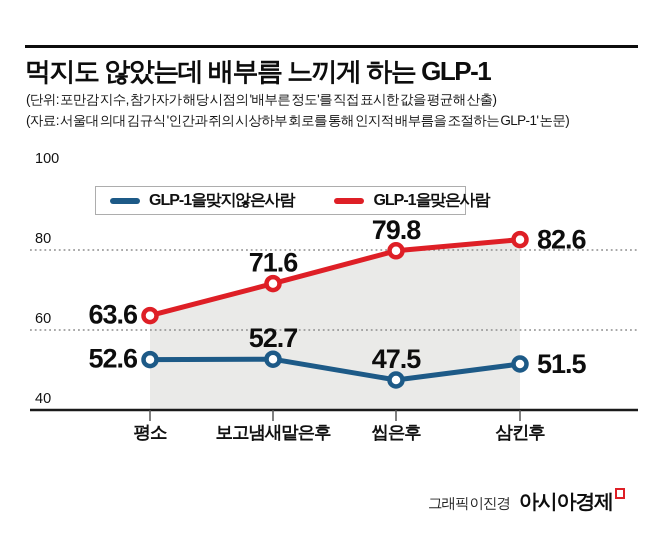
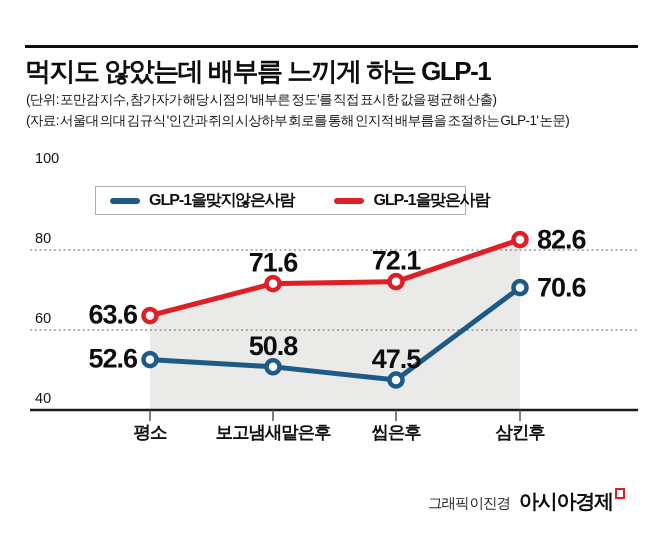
GLP-1을 맞지 않은 사람/보고 냄새 맡은 후: 52.7 -> 50.8
GLP-1을 맞은 사람/씹은 후: 79.8 -> 72.1
GLP-1을 맞지 않은 사람/삼킨 후: 51.5 -> 70.6
